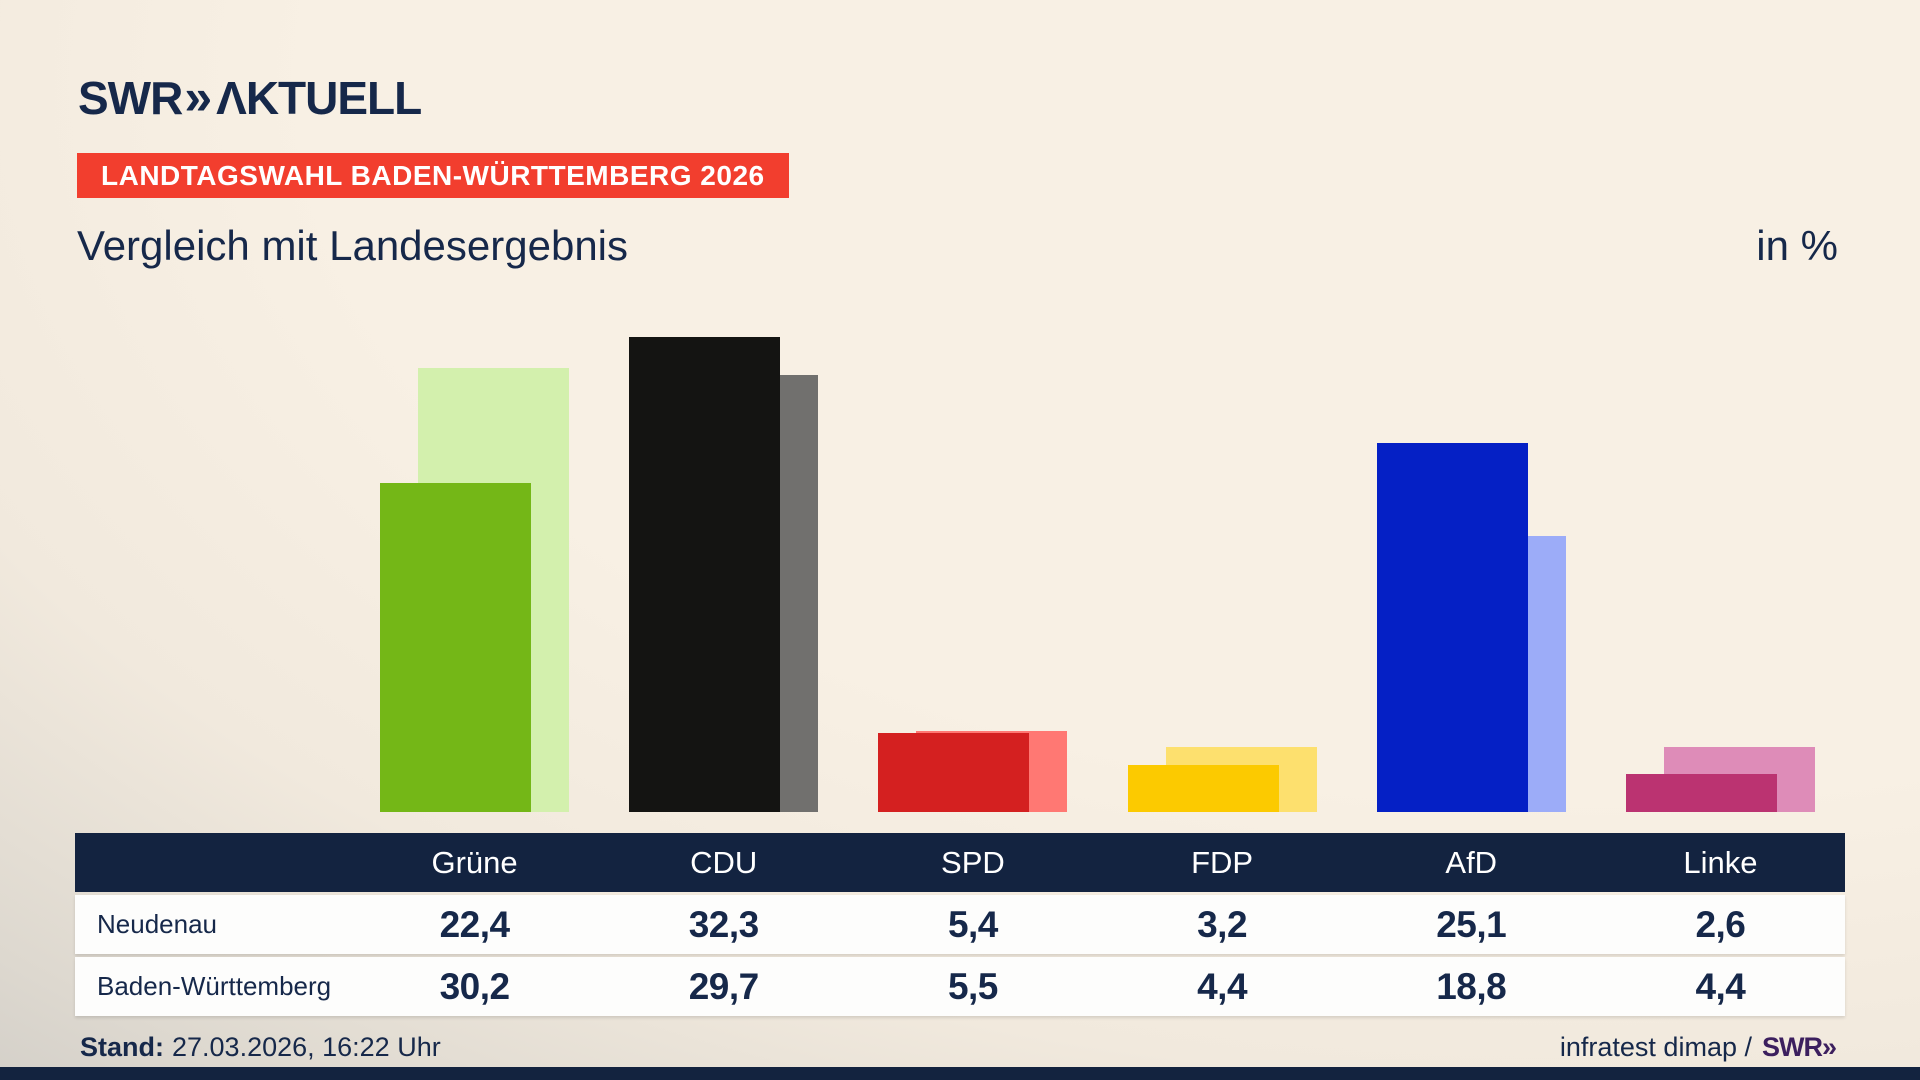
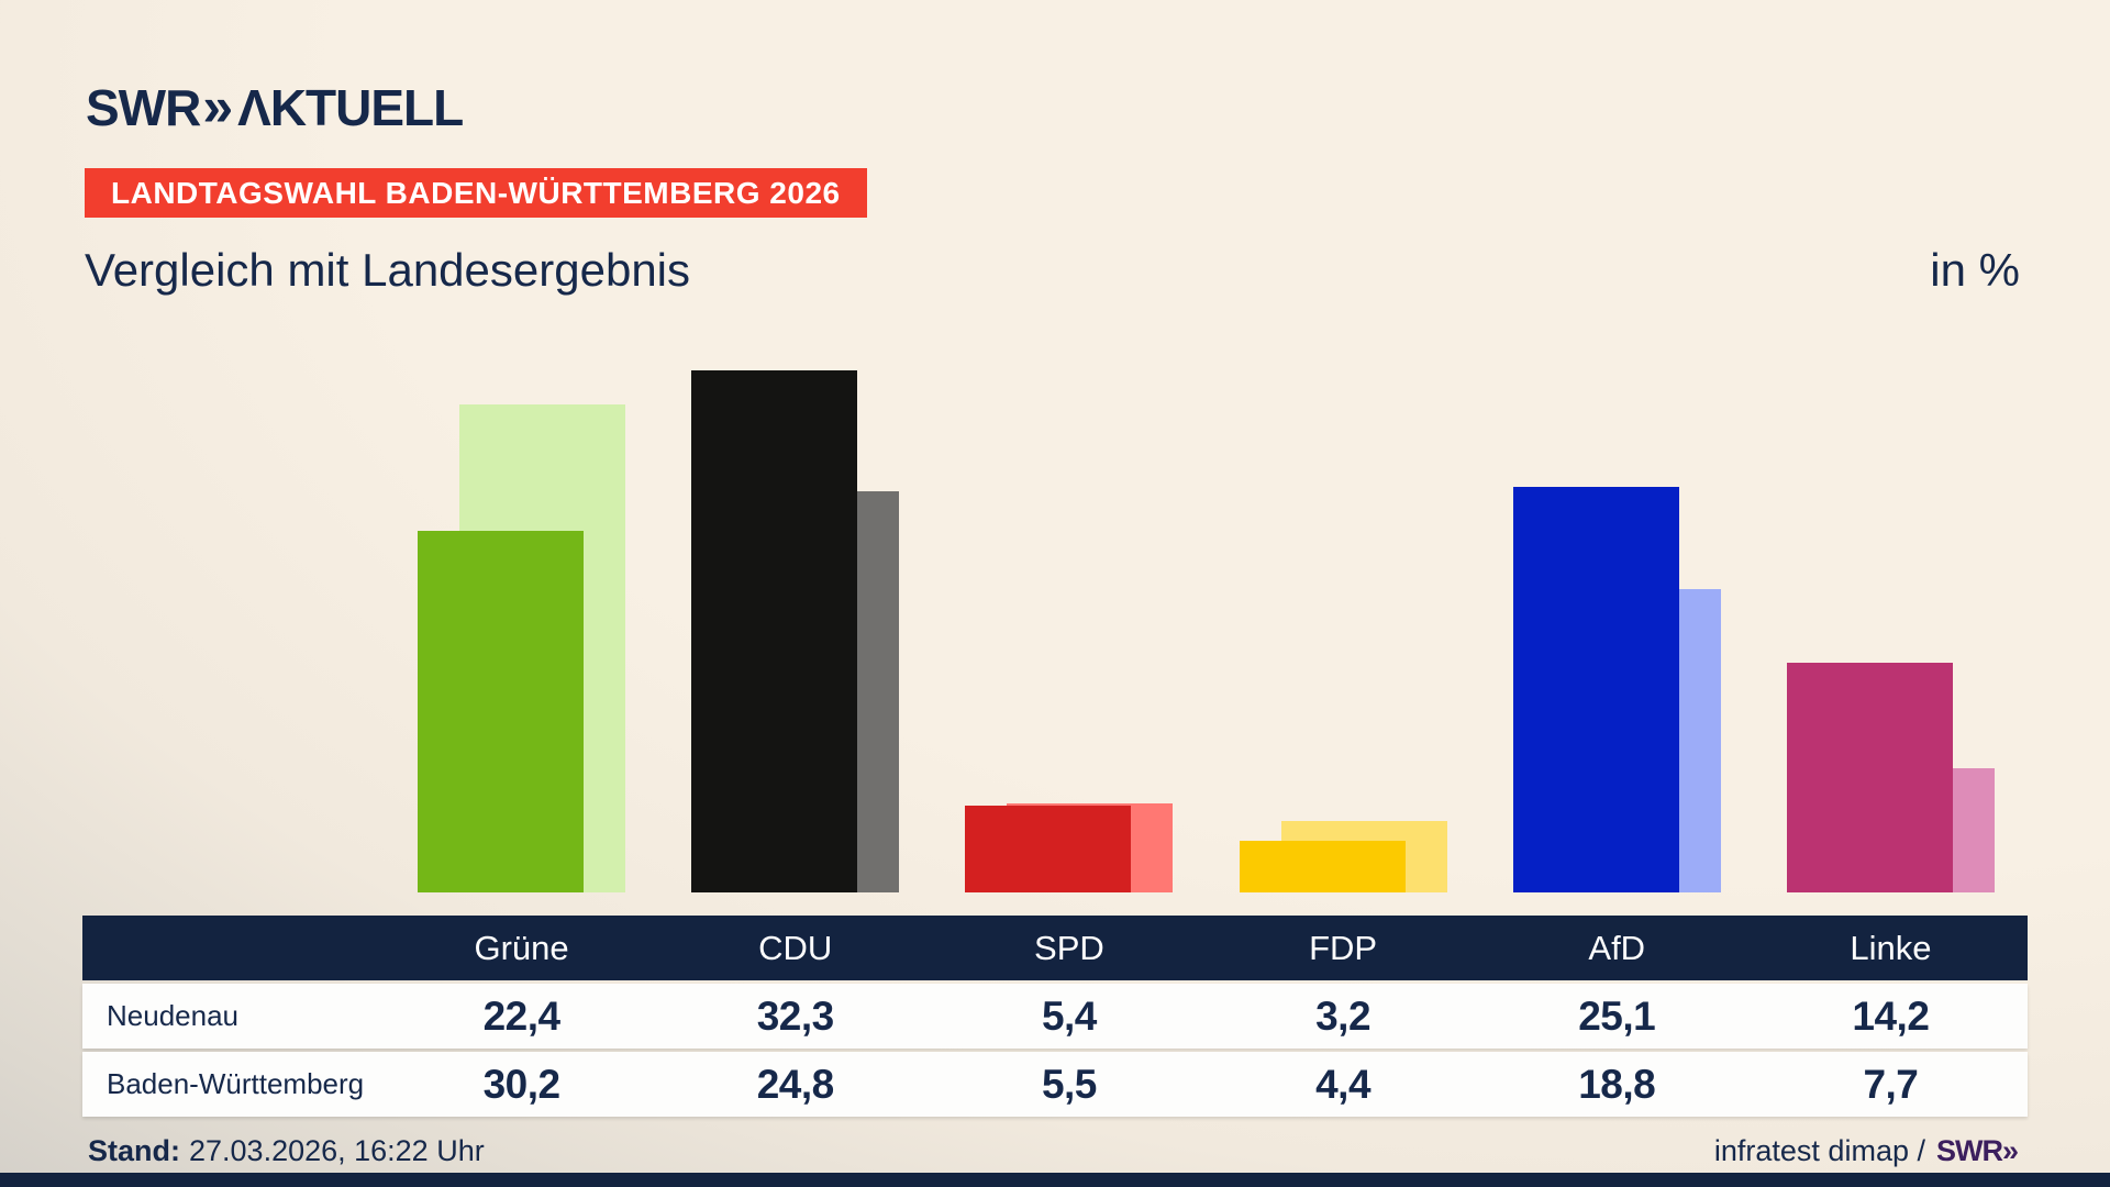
Baden-Württemberg/CDU: 29,7 -> 24,8
Neudenau/Linke: 2,6 -> 14,2
Baden-Württemberg/Linke: 4,4 -> 7,7
